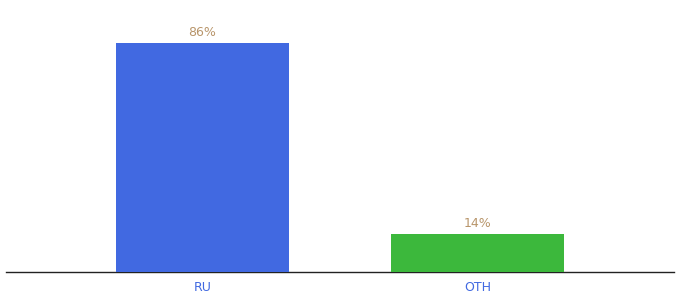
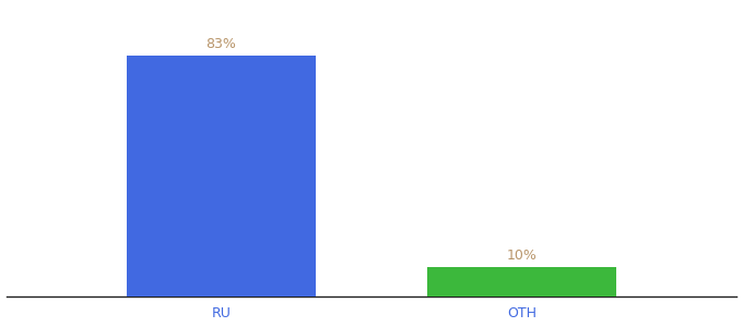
RU: 86% -> 83%
OTH: 14% -> 10%
